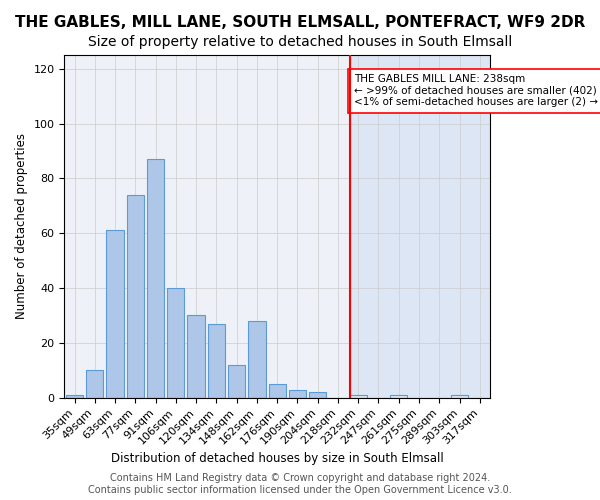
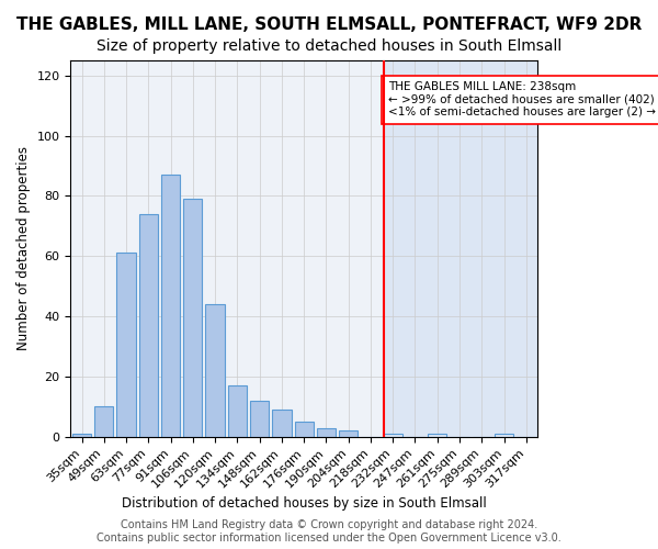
106sqm: 40 -> 79
120sqm: 30 -> 44
134sqm: 27 -> 17
162sqm: 28 -> 9
